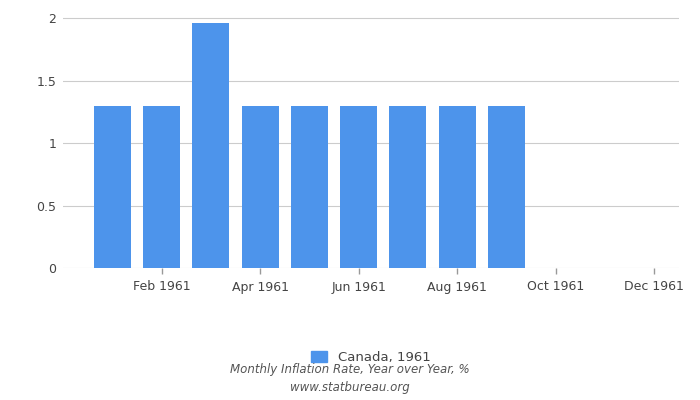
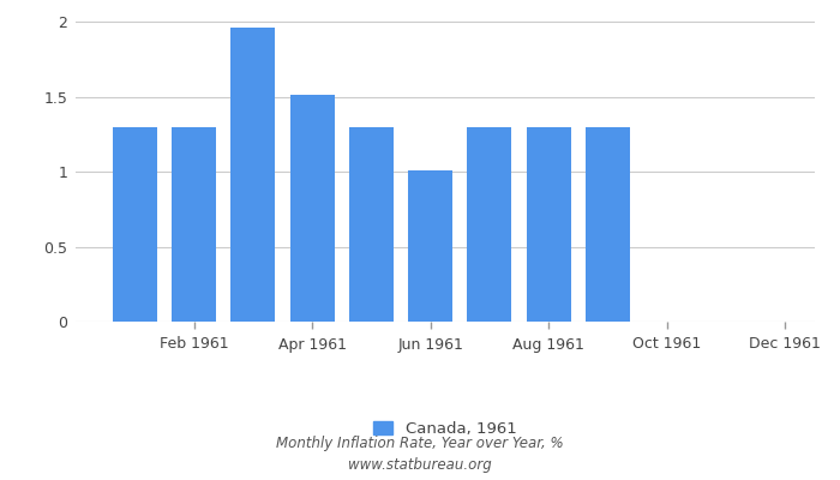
Apr 1961: 1.30 -> 1.51
Jun 1961: 1.30 -> 1.01
